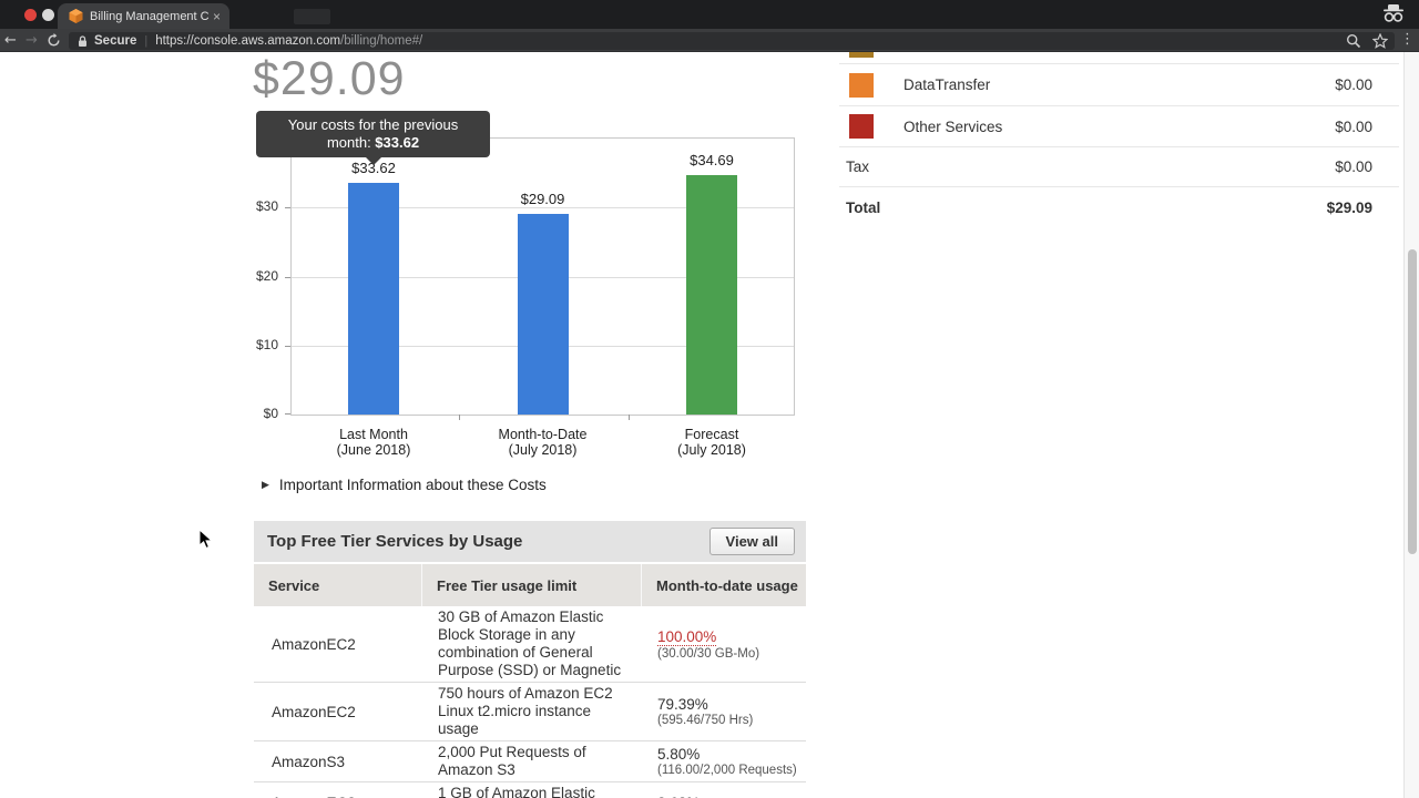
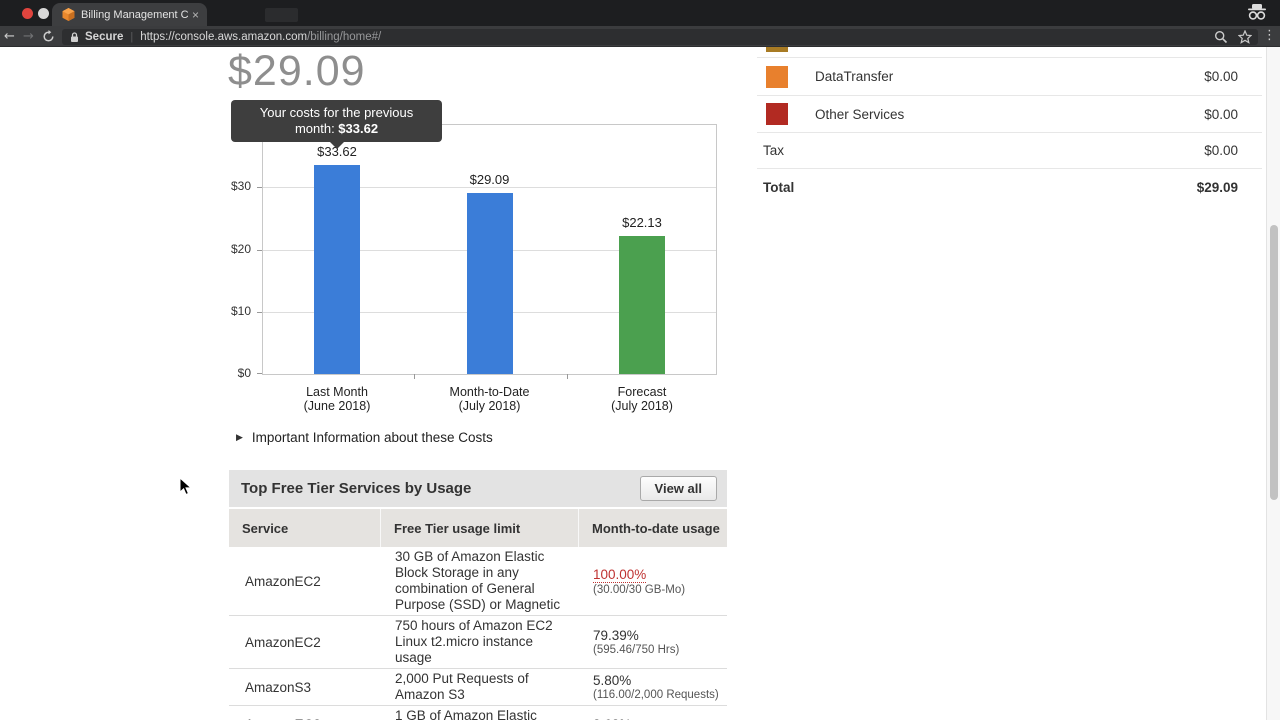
Forecast (July 2018): $34.69 -> $22.13
